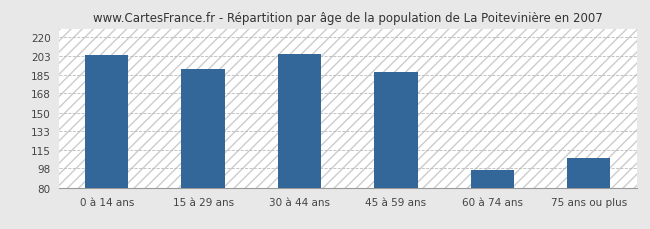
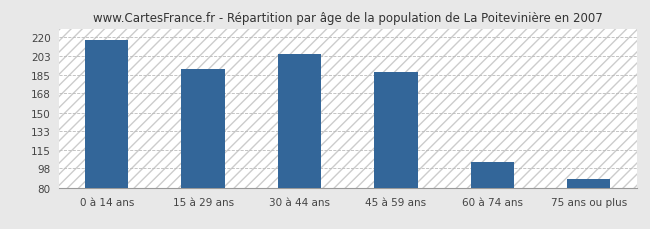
0 à 14 ans: 204 -> 218
60 à 74 ans: 96 -> 104
75 ans ou plus: 108 -> 88
